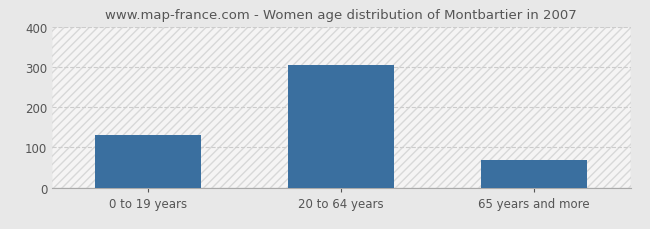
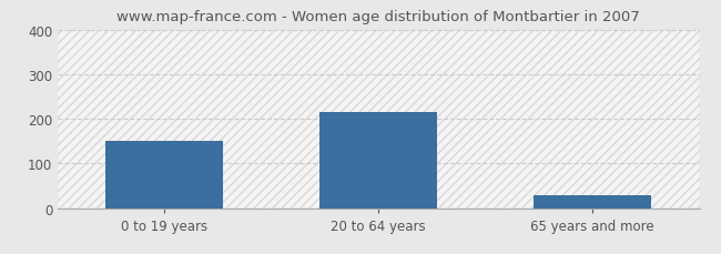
0 to 19 years: 130 -> 150
20 to 64 years: 305 -> 215
65 years and more: 68 -> 30
